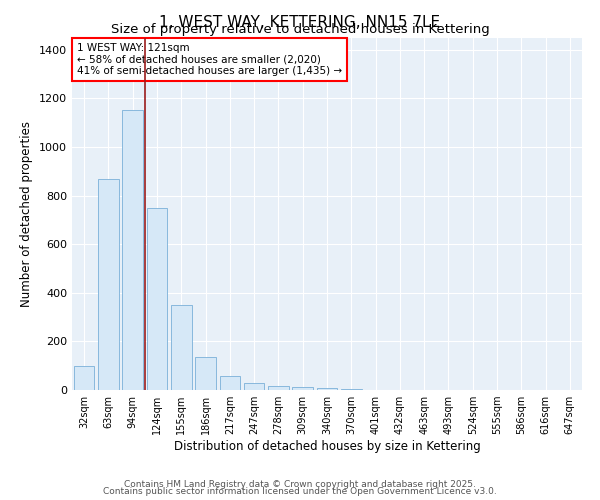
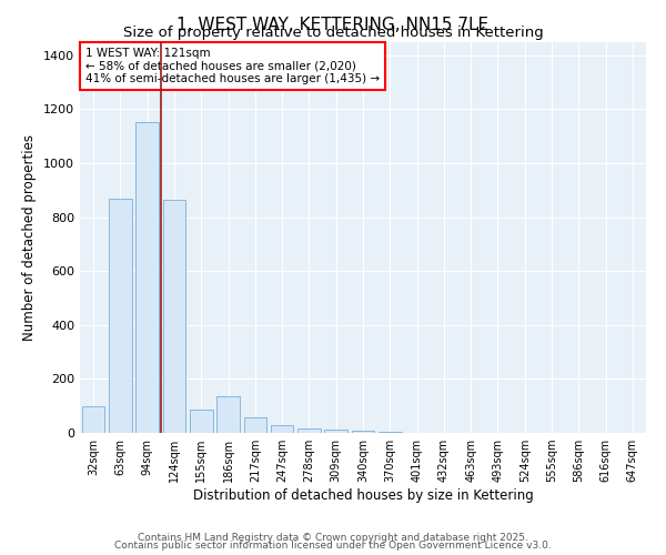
124sqm: 750 -> 865
155sqm: 350 -> 85
